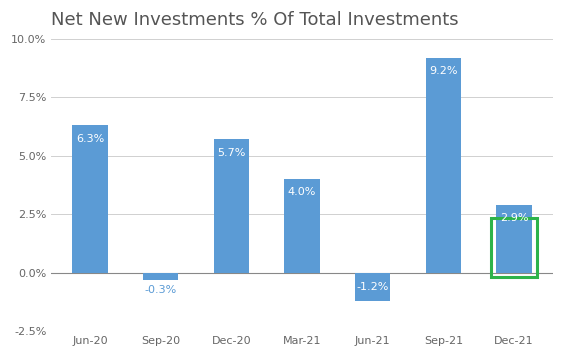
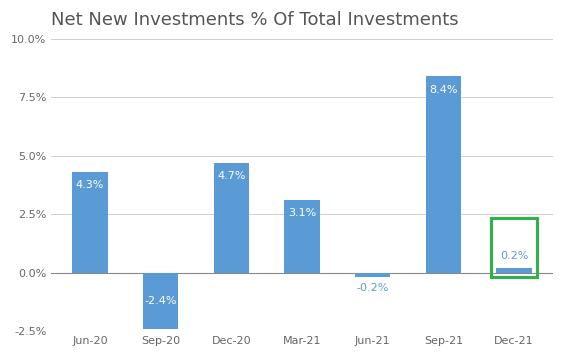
Jun-20: 6.3% -> 4.3%
Sep-20: -0.3% -> -2.4%
Dec-20: 5.7% -> 4.7%
Mar-21: 4.0% -> 3.1%
Jun-21: -1.2% -> -0.2%
Sep-21: 9.2% -> 8.4%
Dec-21: 2.9% -> 0.2%
